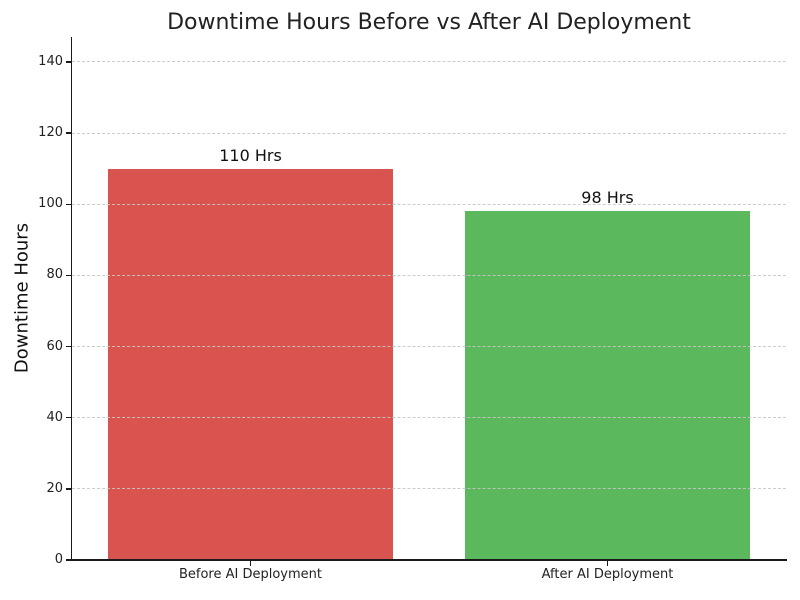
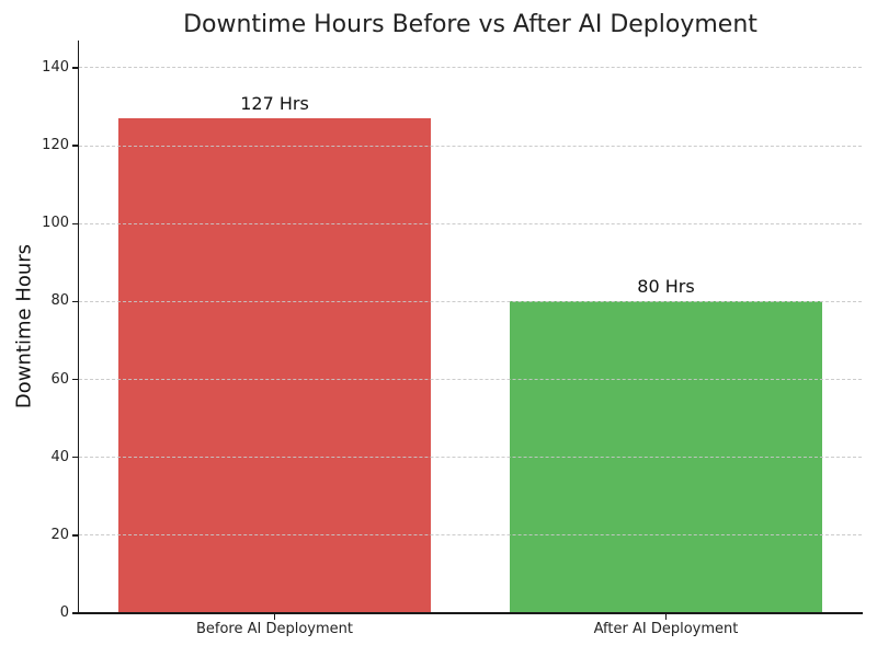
Before AI Deployment: 110 -> 127
After AI Deployment: 98 -> 80
